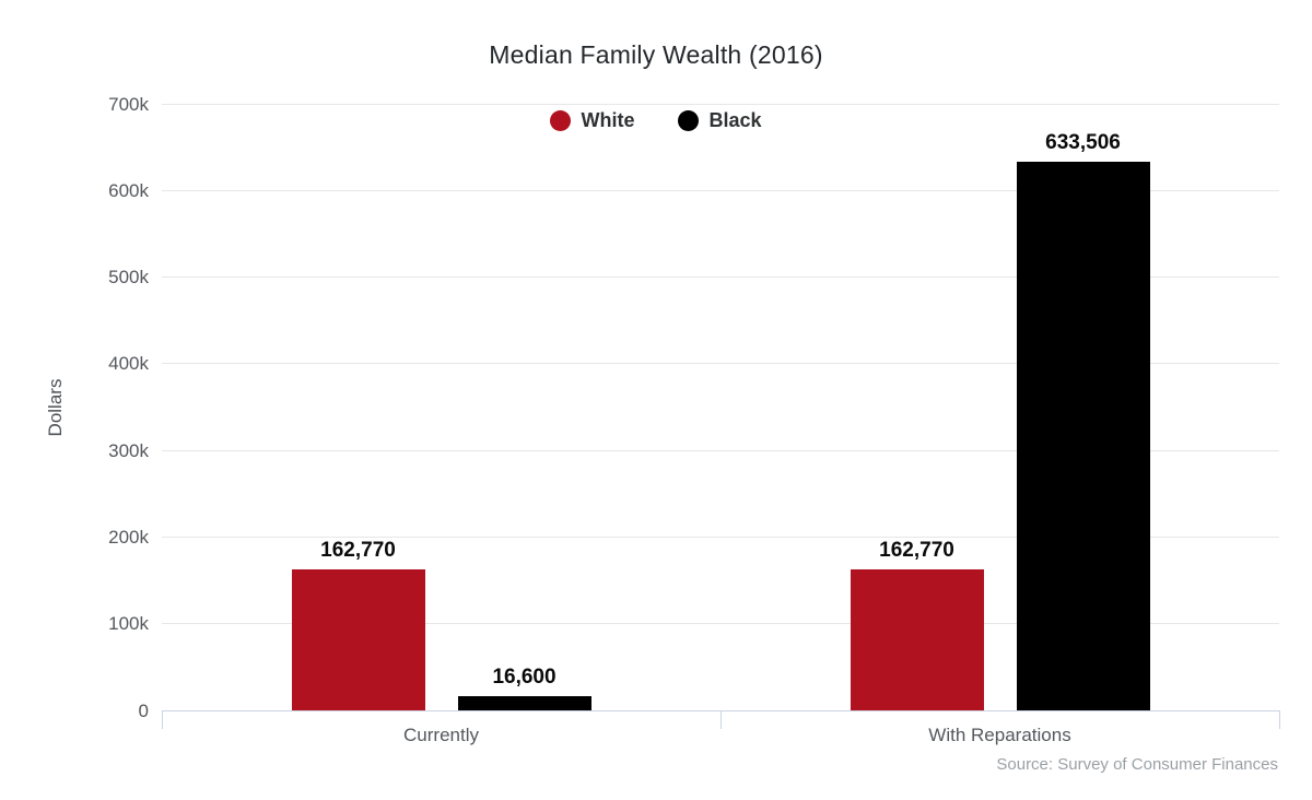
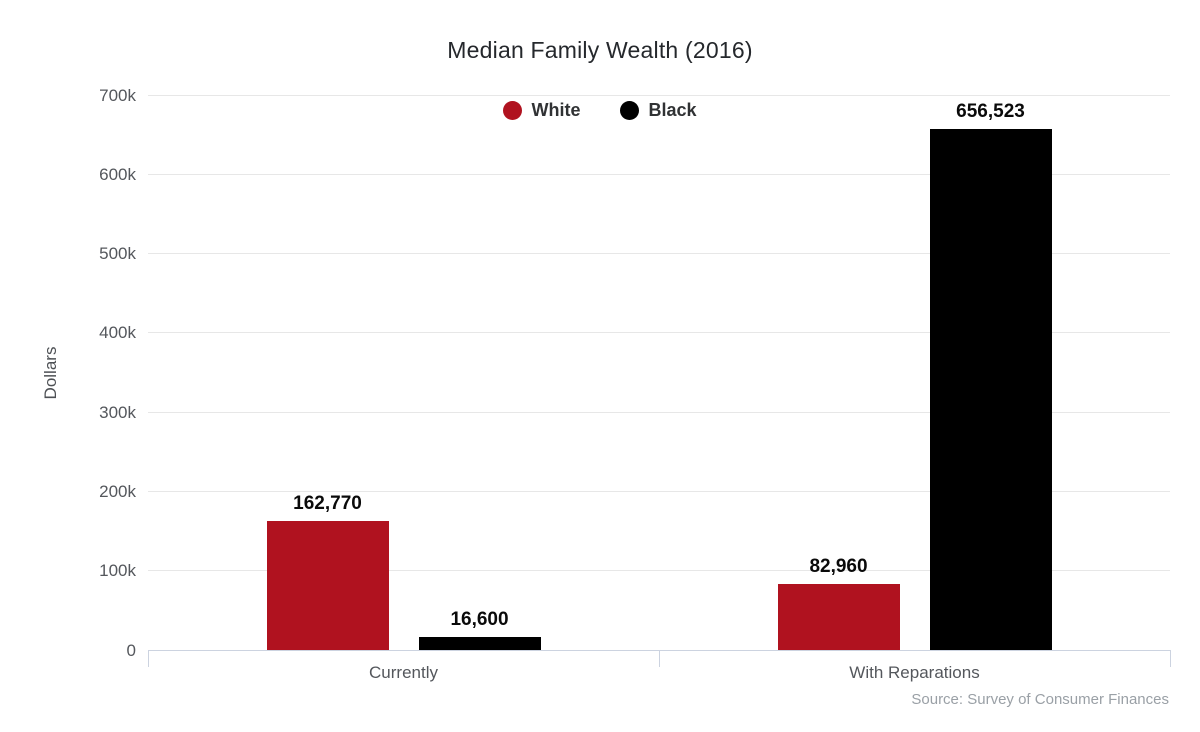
White/With Reparations: 162,770 -> 82,960
Black/With Reparations: 633,506 -> 656,523
